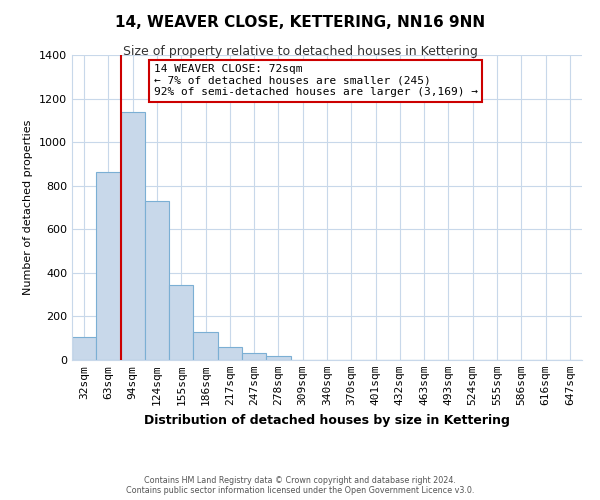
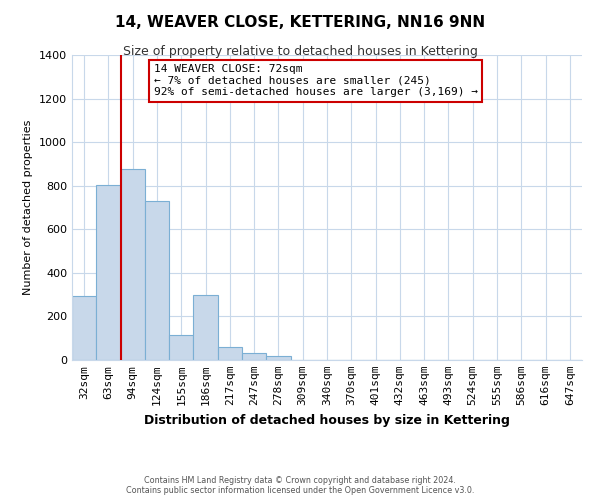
32sqm: 107 -> 295
63sqm: 865 -> 805
94sqm: 1140 -> 875
155sqm: 345 -> 115
186sqm: 130 -> 300
